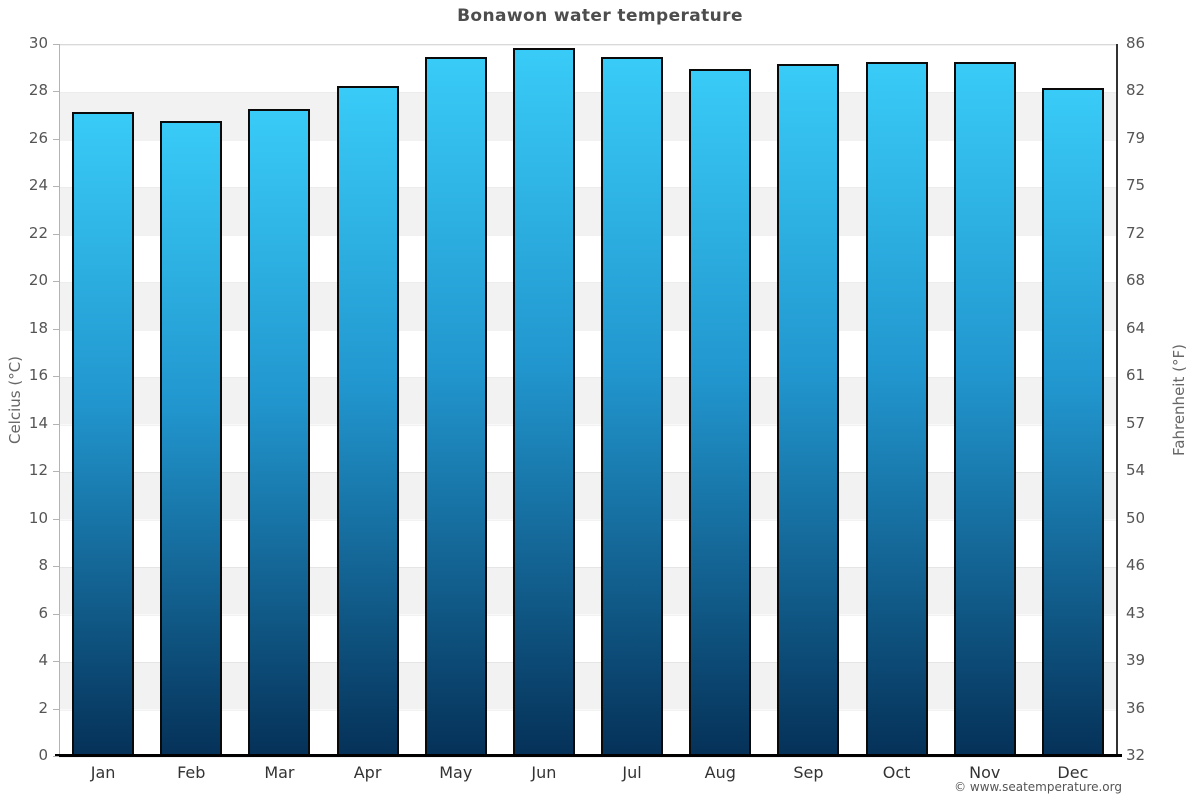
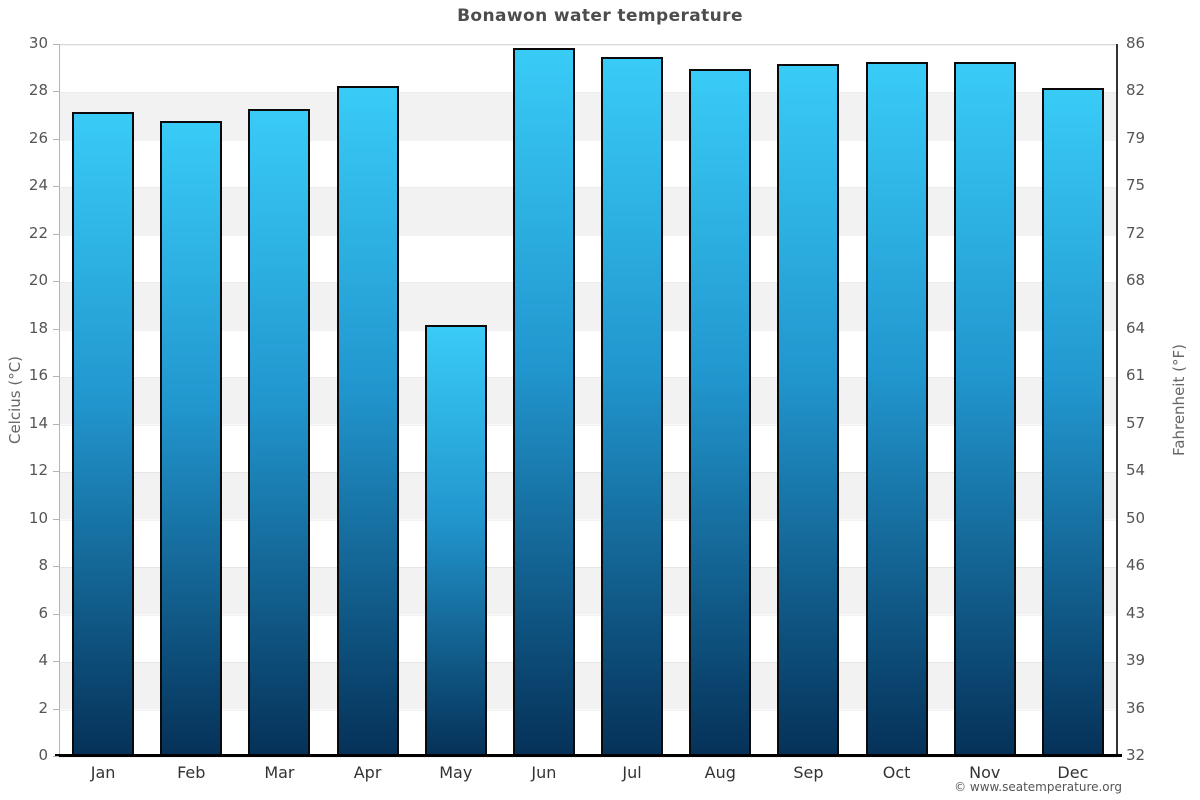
May: 29.4 -> 18.1
